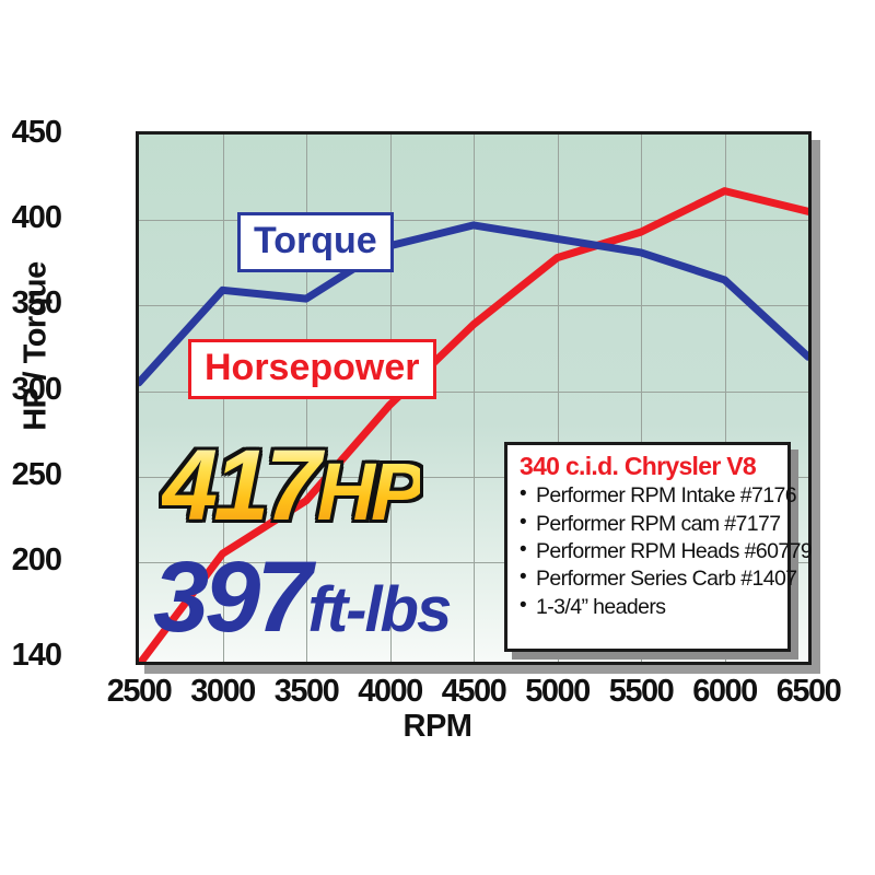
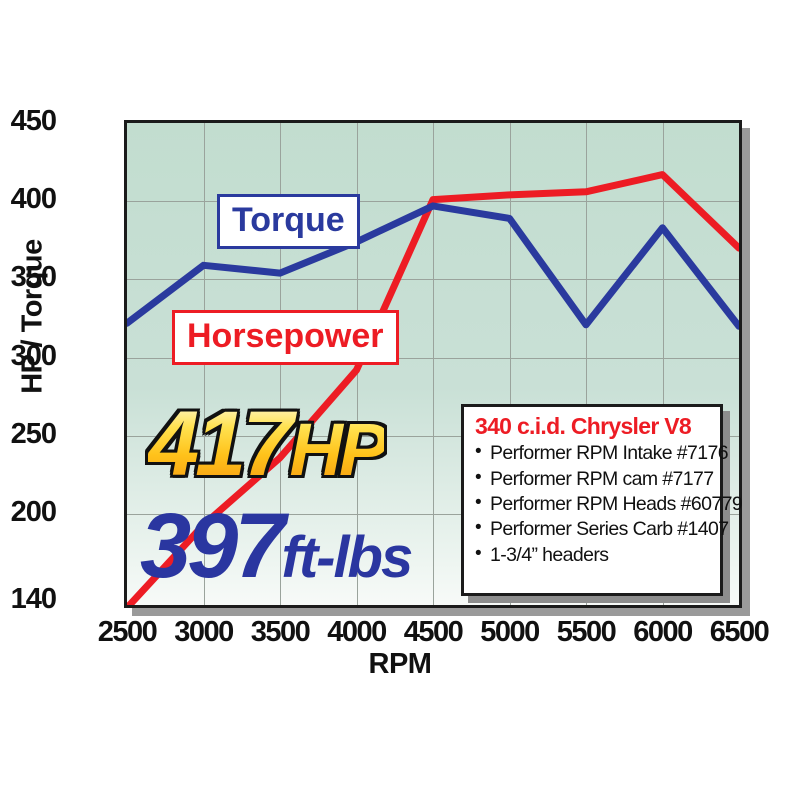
Torque/2500: 305 -> 322
Horsepower/3000: 205 -> 193
Torque/4000: 385 -> 374
Horsepower/4500: 339 -> 401
Horsepower/5000: 378 -> 404
Torque/5500: 381 -> 321
Horsepower/5500: 393 -> 406
Torque/6000: 365 -> 383
Horsepower/6500: 405 -> 370
